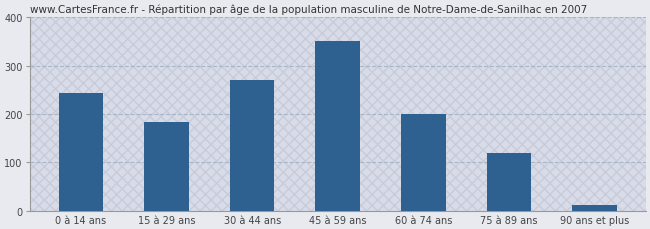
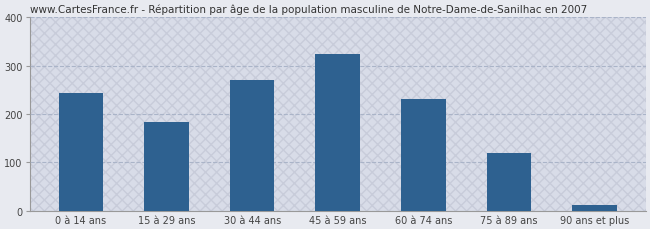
45 à 59 ans: 350 -> 323
60 à 74 ans: 200 -> 230
